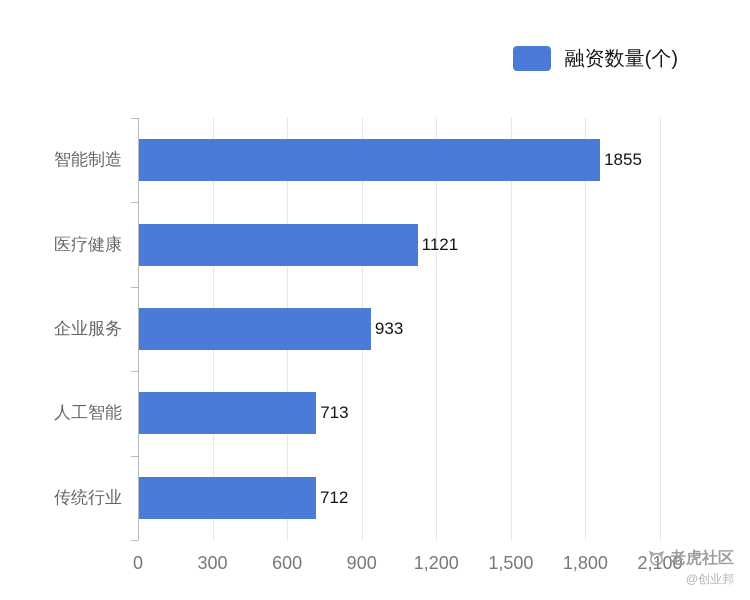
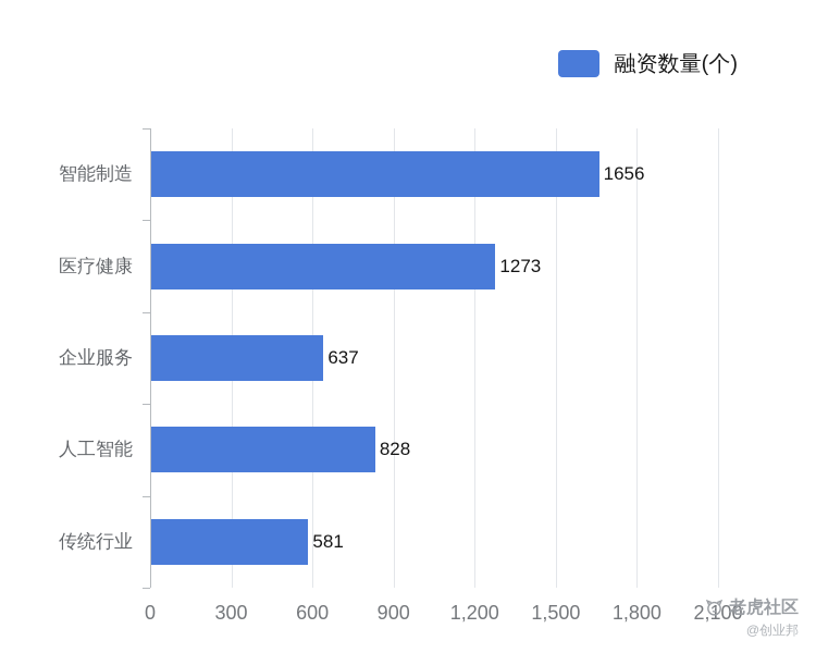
智能制造: 1855 -> 1656
医疗健康: 1121 -> 1273
企业服务: 933 -> 637
人工智能: 713 -> 828
传统行业: 712 -> 581
